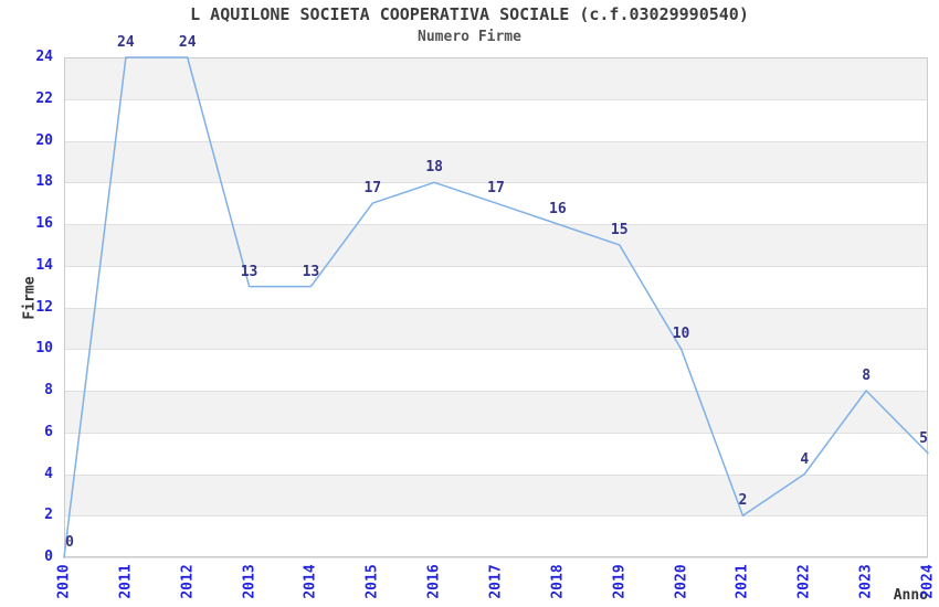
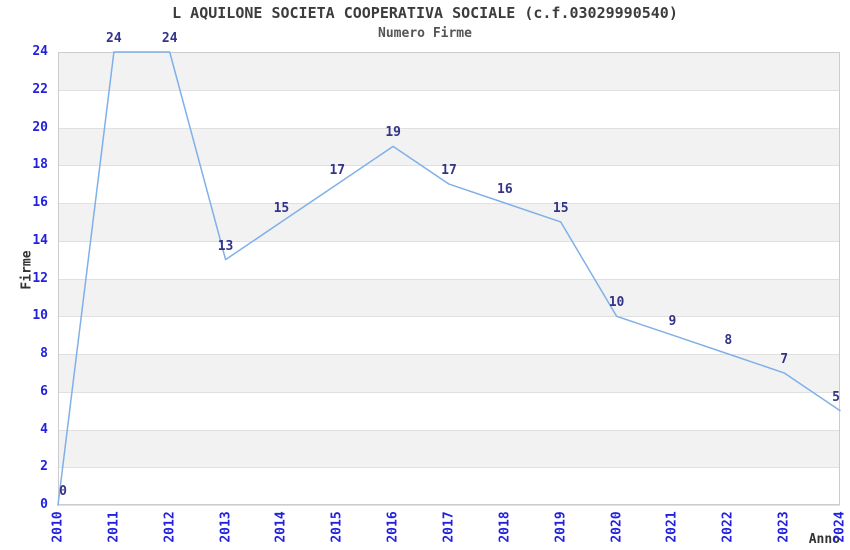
2014: 13 -> 15
2016: 18 -> 19
2021: 2 -> 9
2022: 4 -> 8
2023: 8 -> 7
